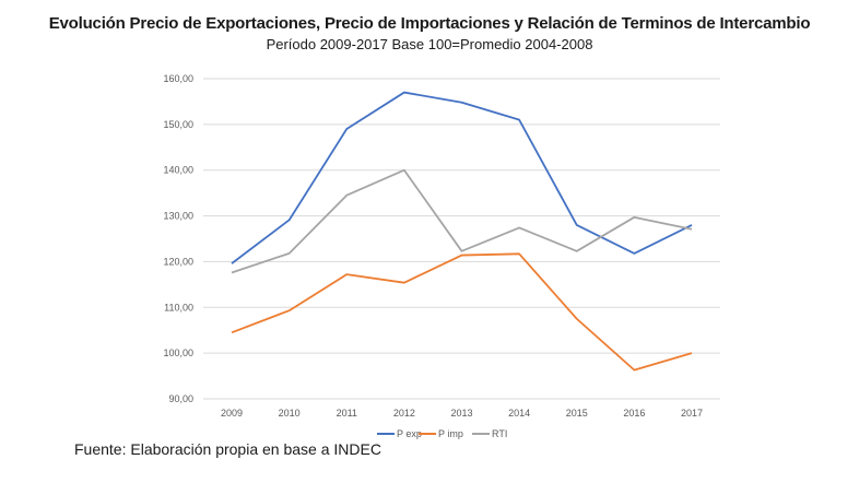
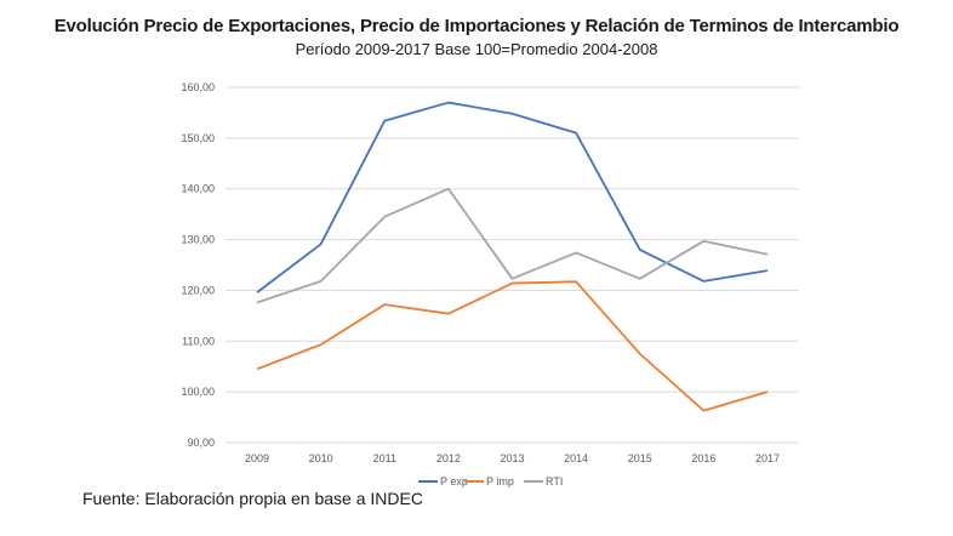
P exp/2011: 149 -> 153
P exp/2017: 128 -> 124
